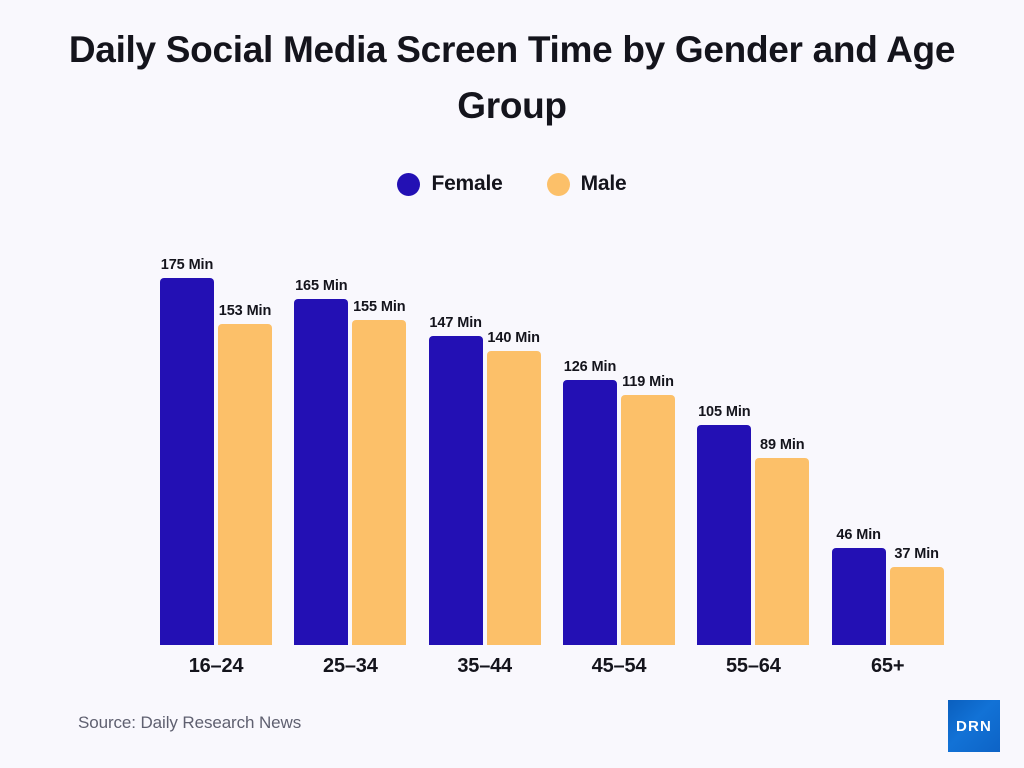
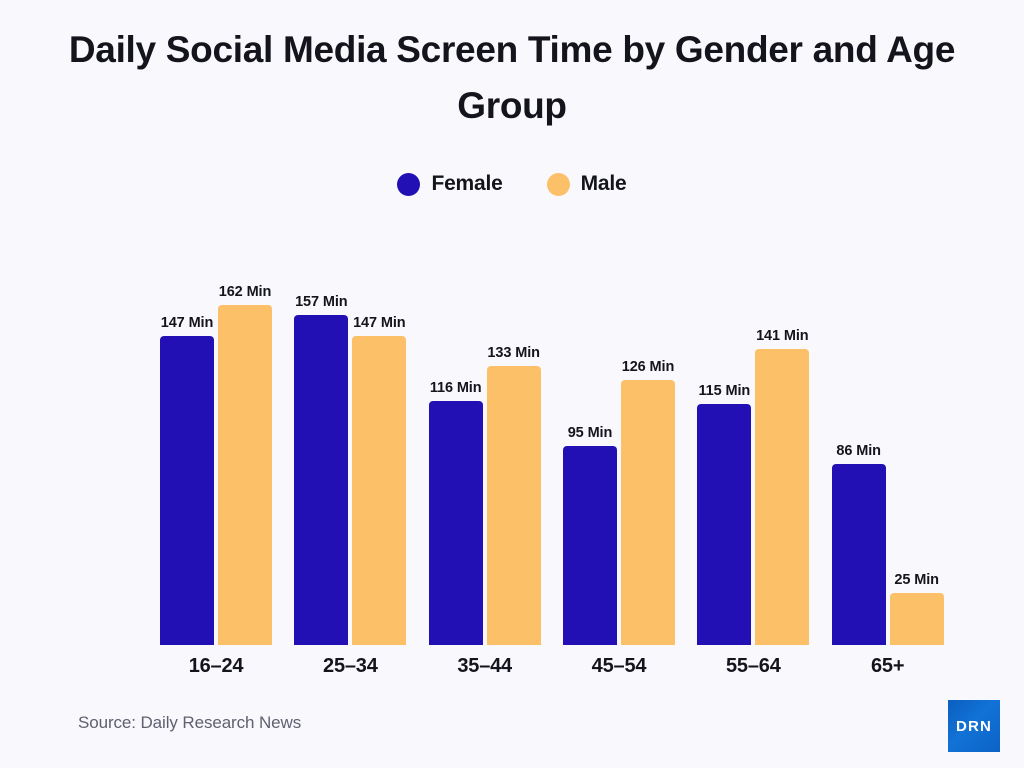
Female/16–24: 175 -> 147
Male/16–24: 153 -> 162
Female/25–34: 165 -> 157
Male/25–34: 155 -> 147
Female/35–44: 147 -> 116
Male/35–44: 140 -> 133
Female/45–54: 126 -> 95
Male/45–54: 119 -> 126
Female/55–64: 105 -> 115
Male/55–64: 89 -> 141
Female/65+: 46 -> 86
Male/65+: 37 -> 25
